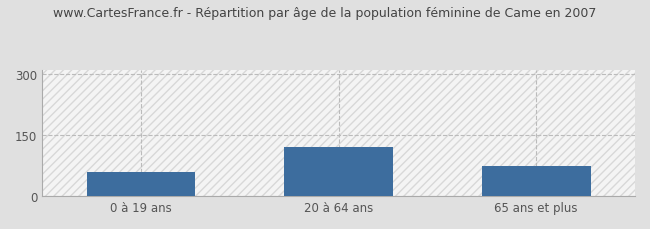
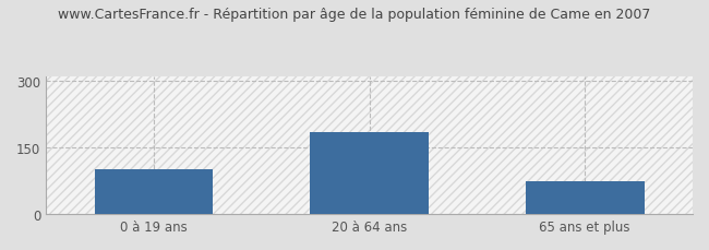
0 à 19 ans: 60 -> 100
20 à 64 ans: 120 -> 185
